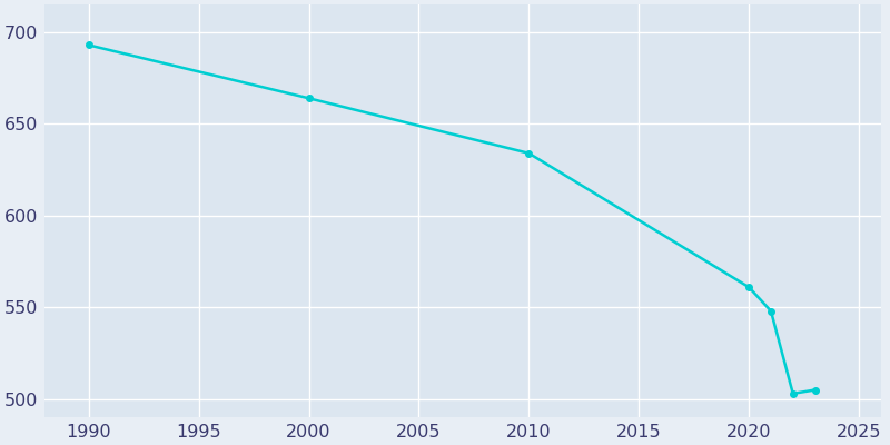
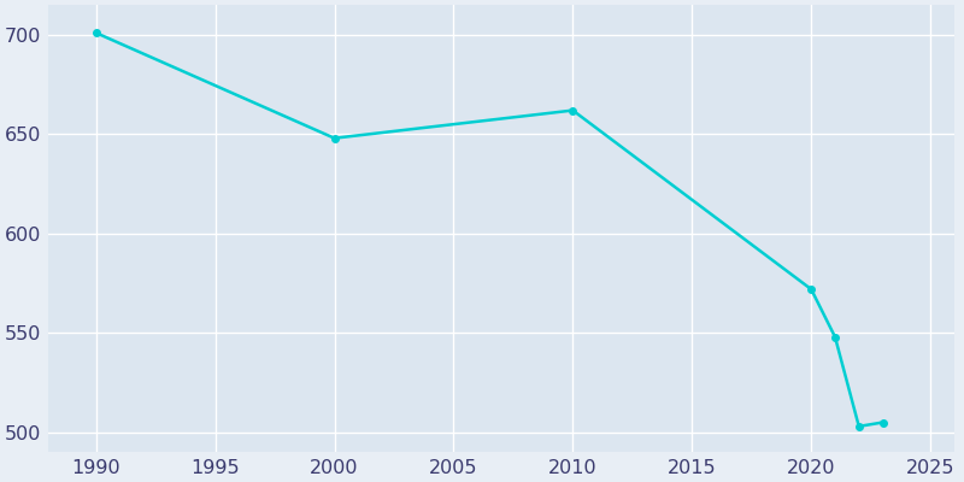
1990: 693 -> 701
2000: 664 -> 648
2010: 634 -> 662
2020: 561 -> 572
